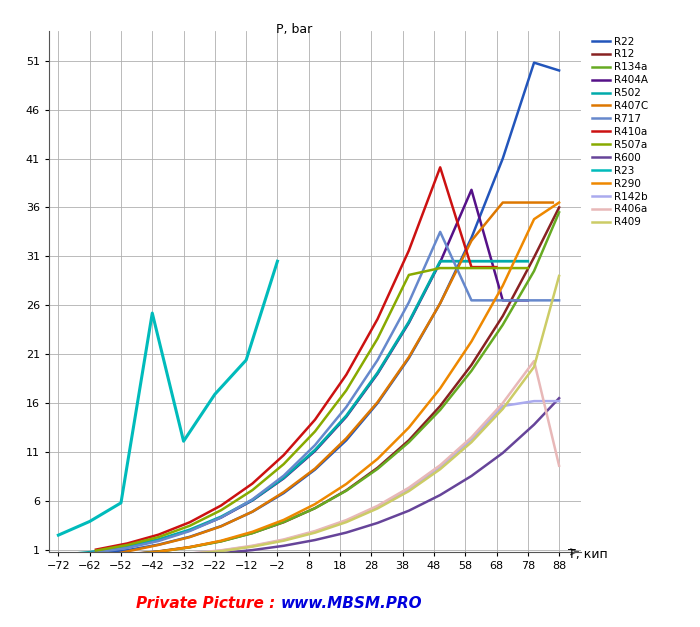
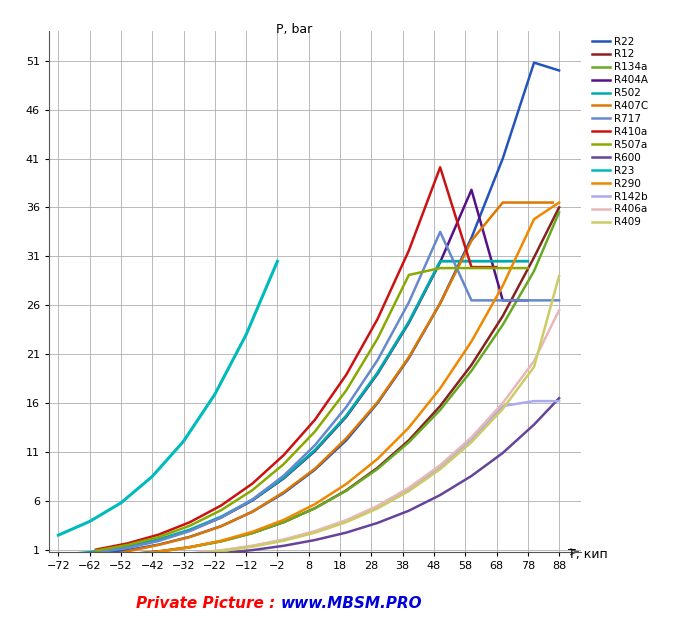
R23/−42: 25.2 -> 8.5
R23/−12: 20.4 -> 23.0
R406a/88: 9.6 -> 25.5
